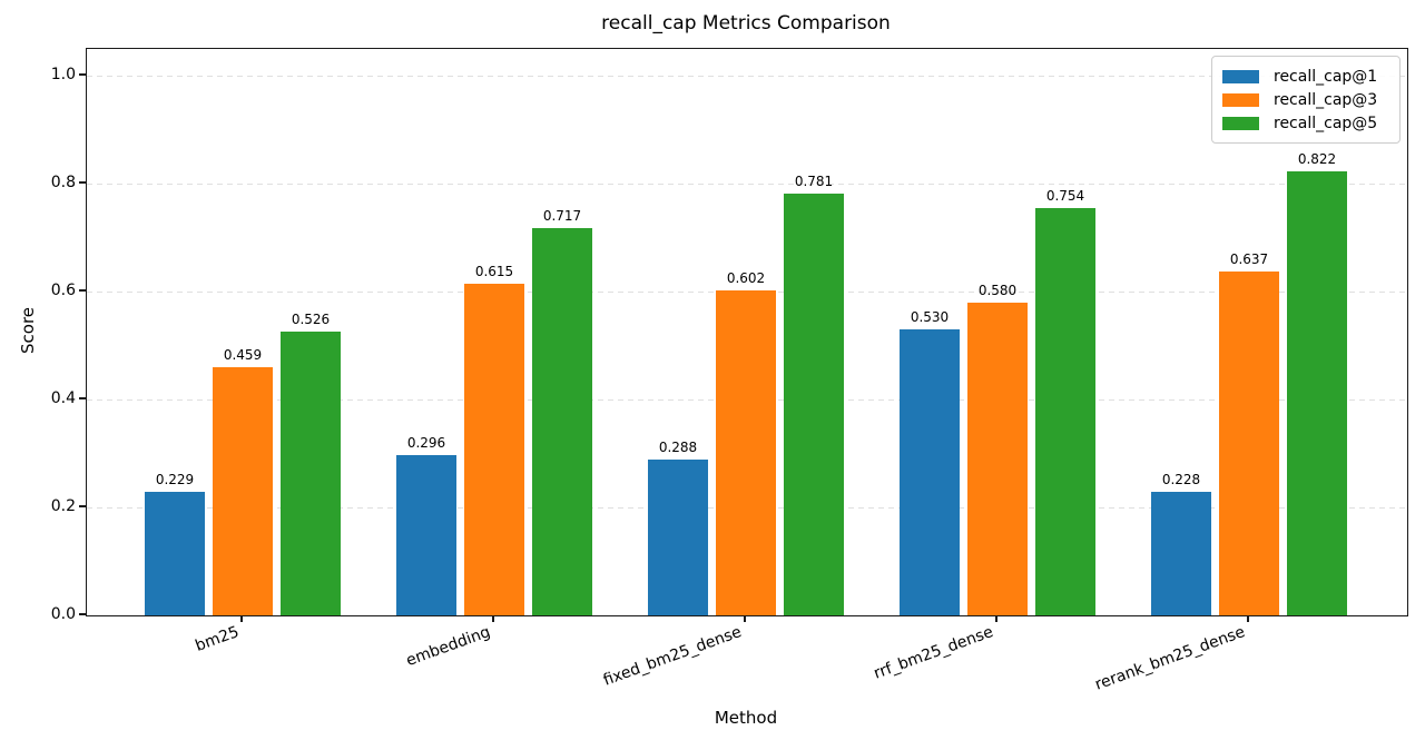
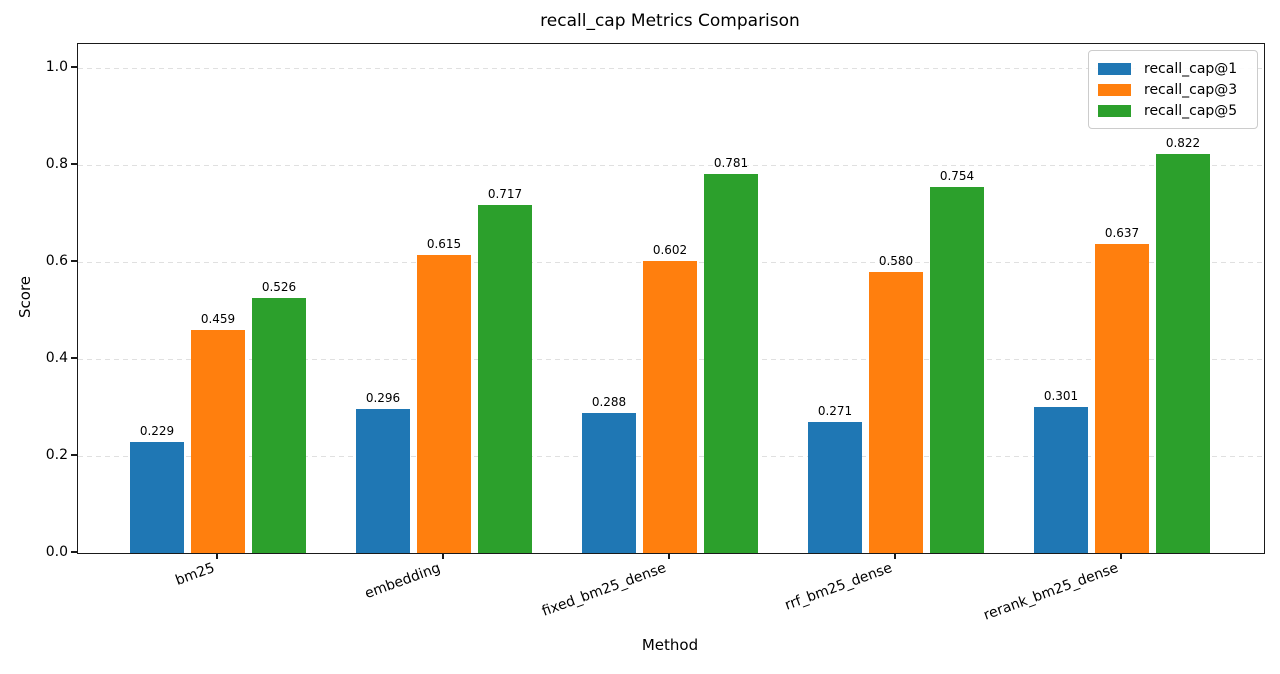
recall_cap@1/rrf_bm25_dense: 0.530 -> 0.271
recall_cap@1/rerank_bm25_dense: 0.228 -> 0.301
